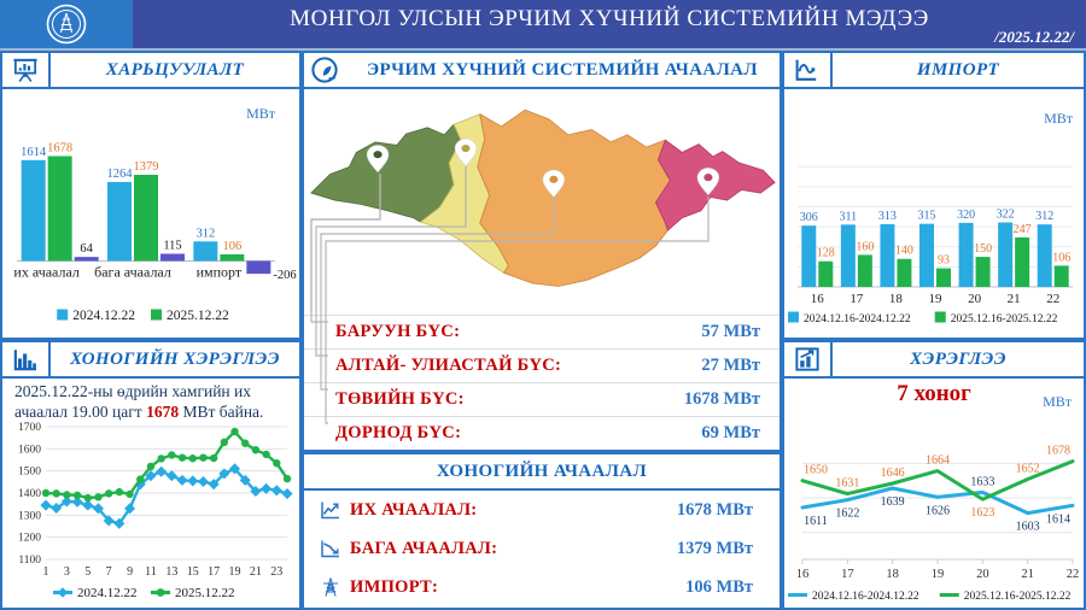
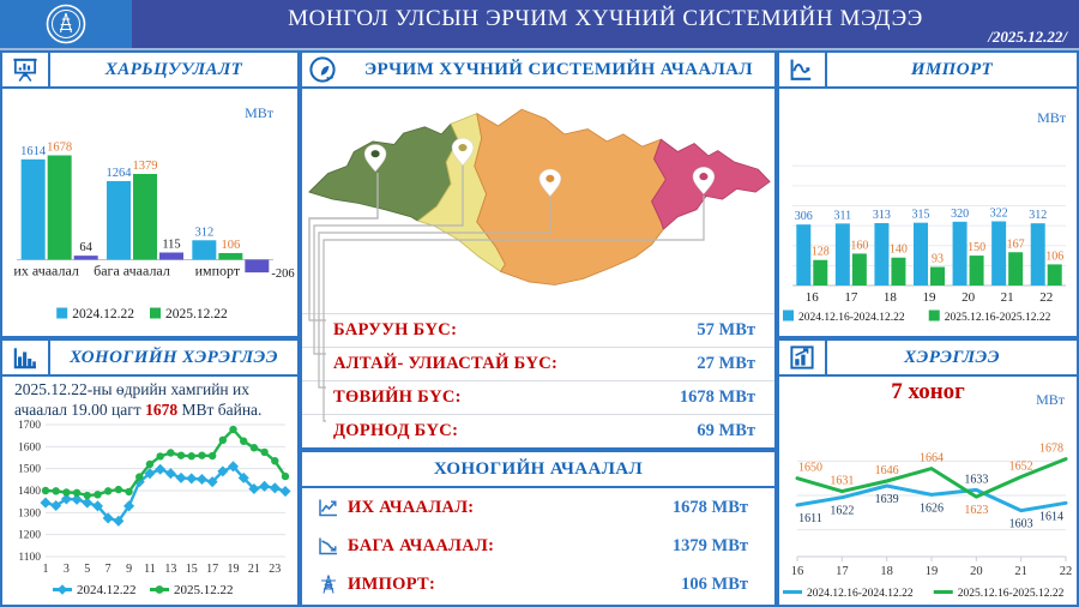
ИМПОРТ/2025.12.16-2025.12.22/21: 247 -> 167
